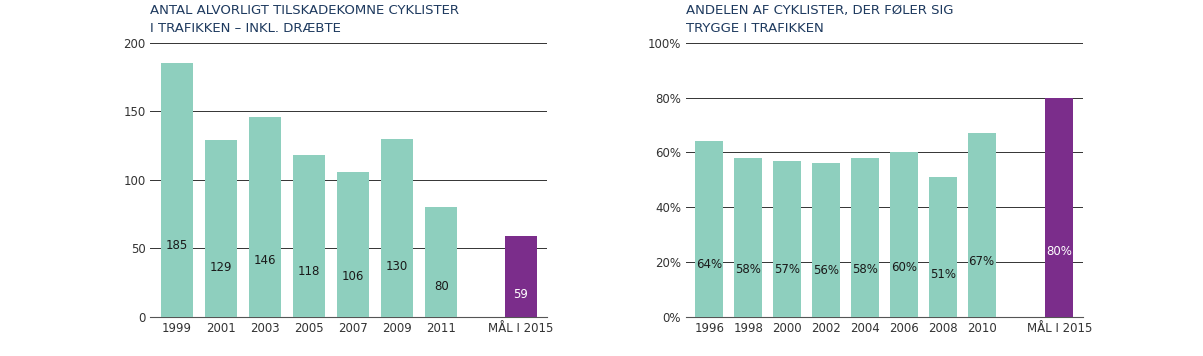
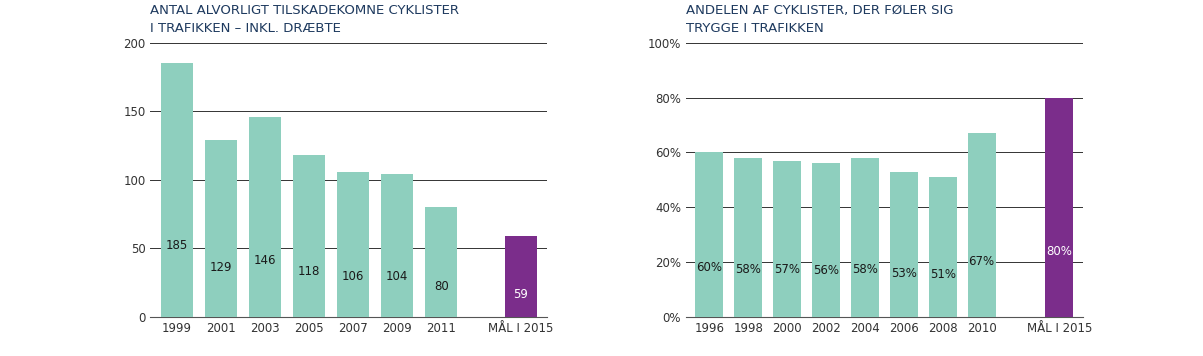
2009: 130 -> 104
ANDELEN AF CYKLISTER, DER FØLER SIG TRYGGE I TRAFIKKEN/1996: 64% -> 60%
ANDELEN AF CYKLISTER, DER FØLER SIG TRYGGE I TRAFIKKEN/2006: 60% -> 53%
